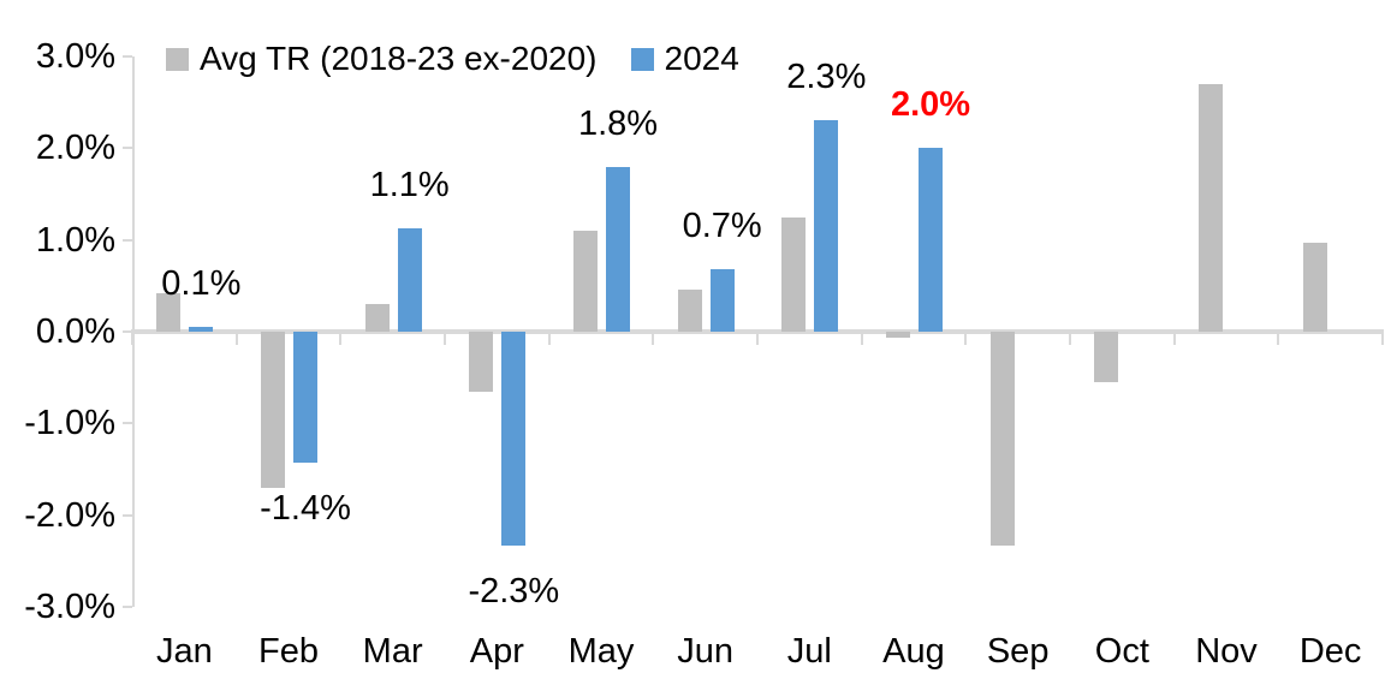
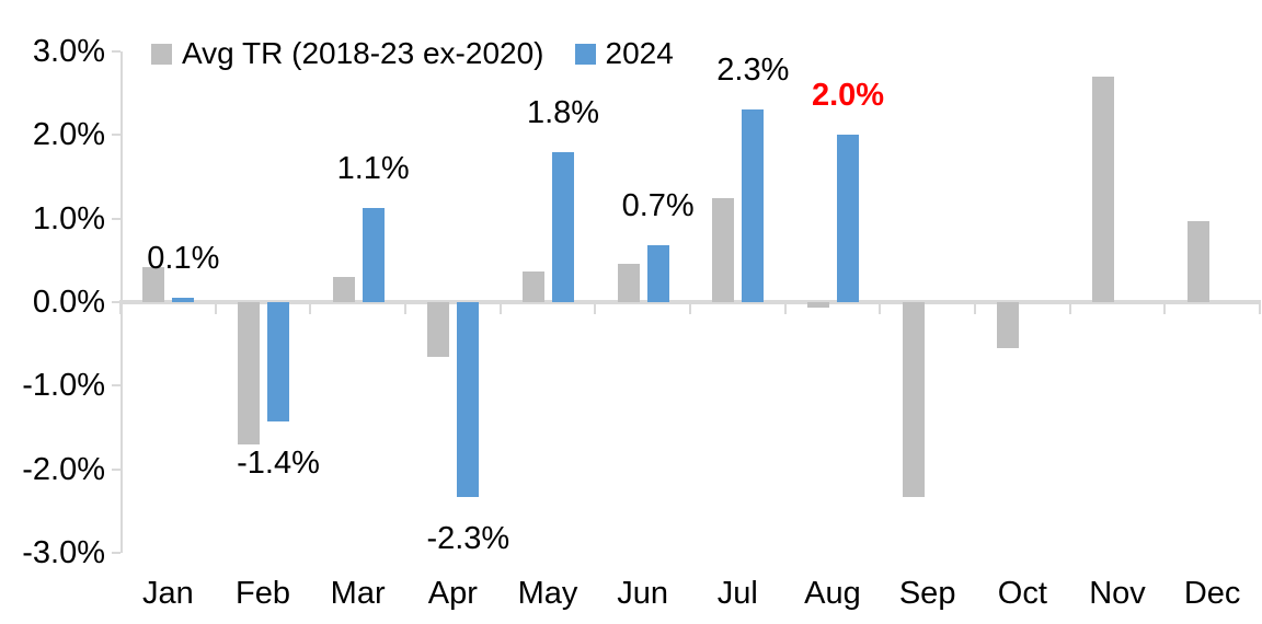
Avg TR (2018-23 ex-2020)/May: 1.1% -> 0.4%
